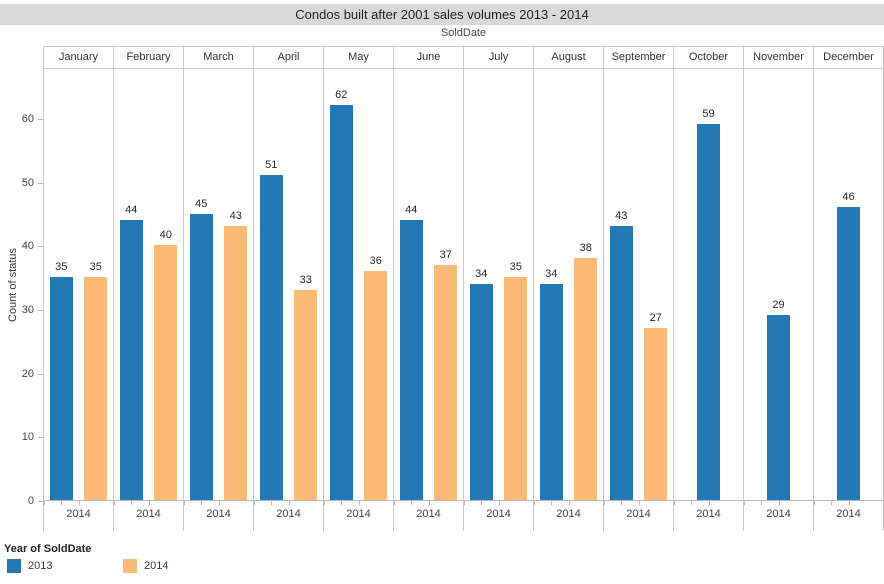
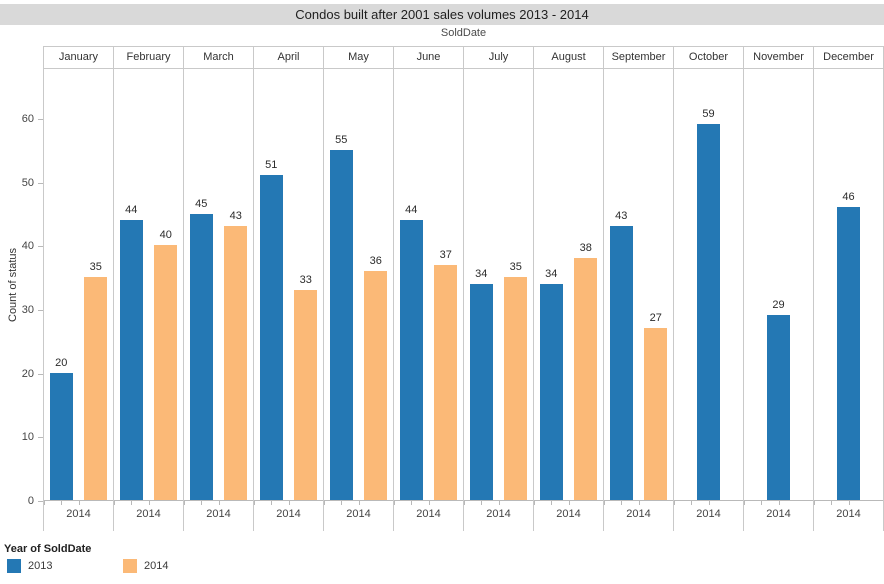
2013/January: 35 -> 20
2013/May: 62 -> 55
